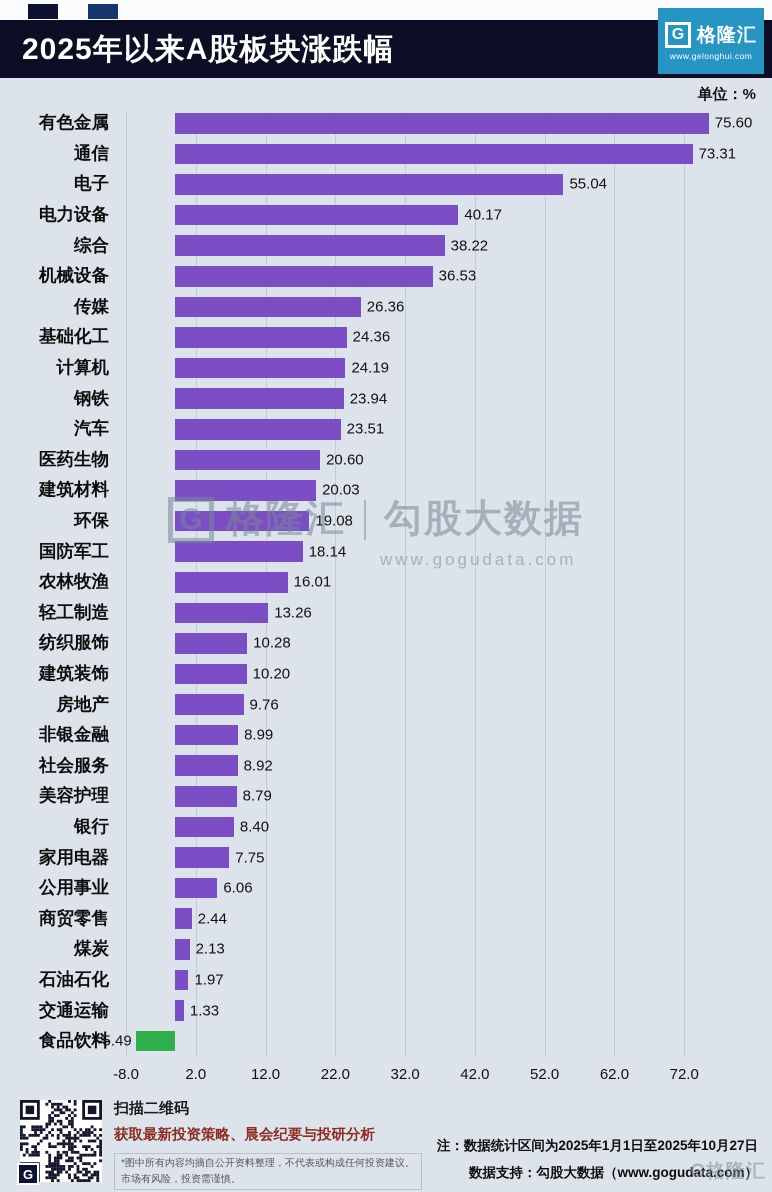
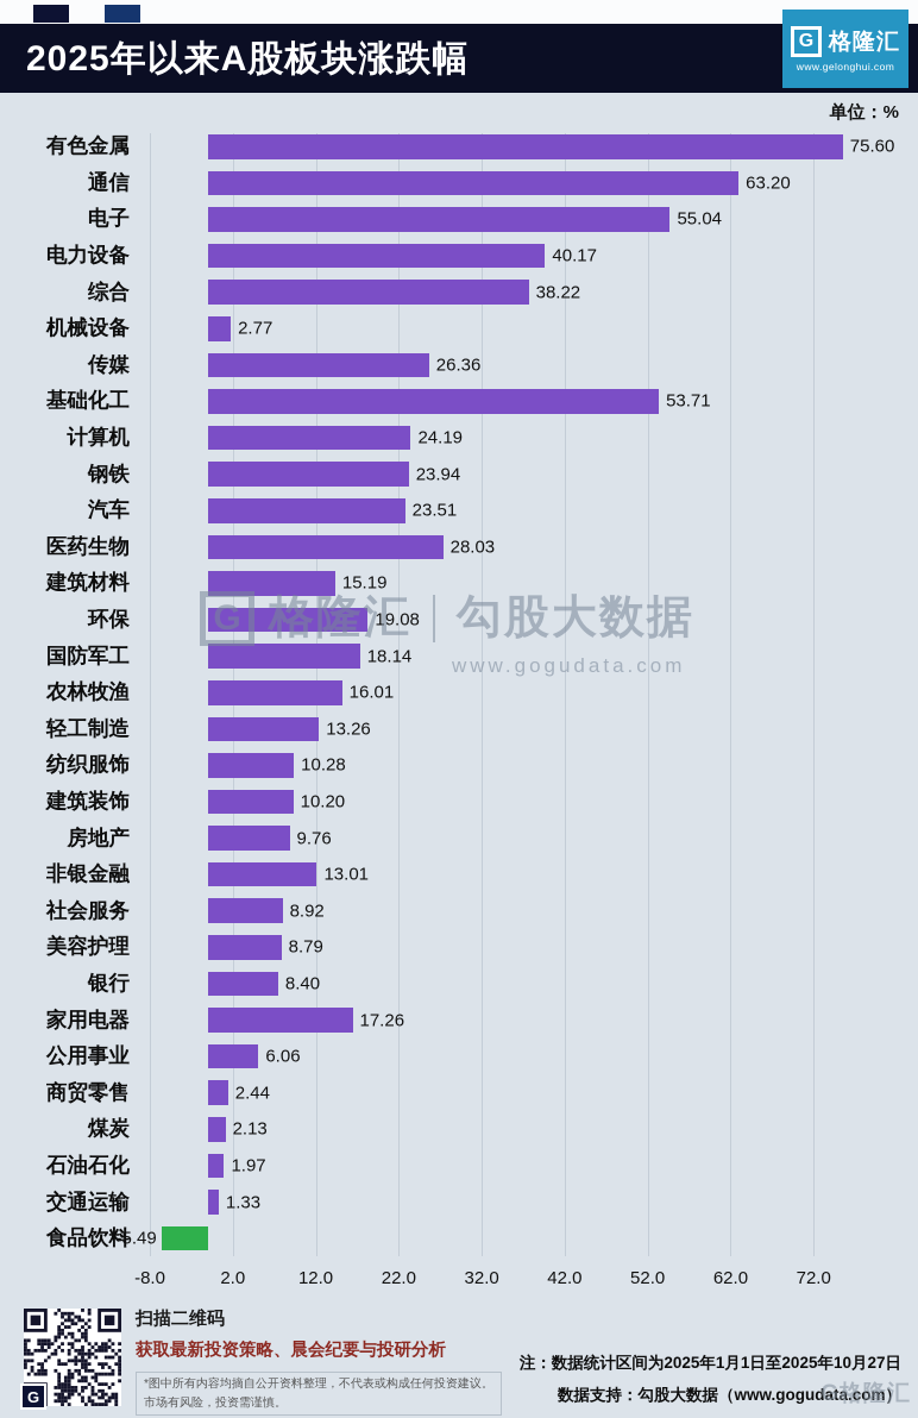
通信: 73.31 -> 63.20
机械设备: 36.53 -> 2.77
基础化工: 24.36 -> 53.71
医药生物: 20.60 -> 28.03
建筑材料: 20.03 -> 15.19
非银金融: 8.99 -> 13.01
家用电器: 7.75 -> 17.26
